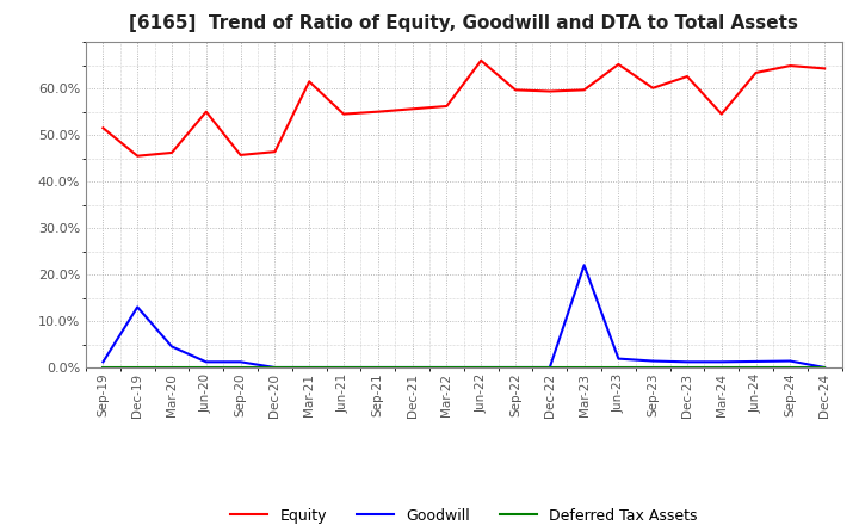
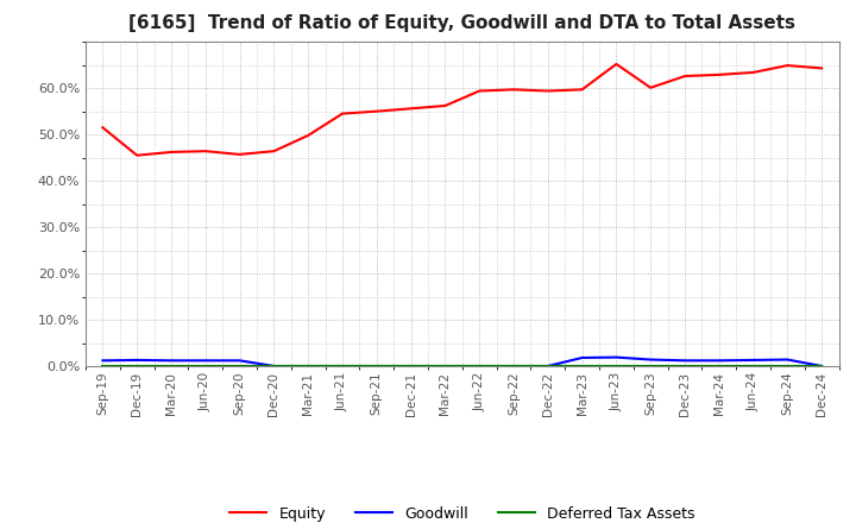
Goodwill/Dec-19: 13.0% -> 1.3%
Goodwill/Mar-20: 4.5% -> 1.2%
Equity/Jun-20: 55.0% -> 46.4%
Equity/Mar-21: 61.5% -> 49.8%
Equity/Jun-22: 66.0% -> 59.4%
Goodwill/Mar-23: 22.0% -> 1.8%
Equity/Mar-24: 54.5% -> 62.9%
